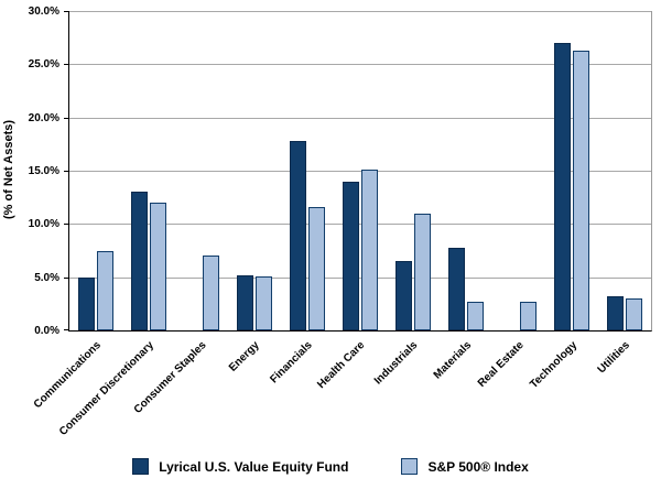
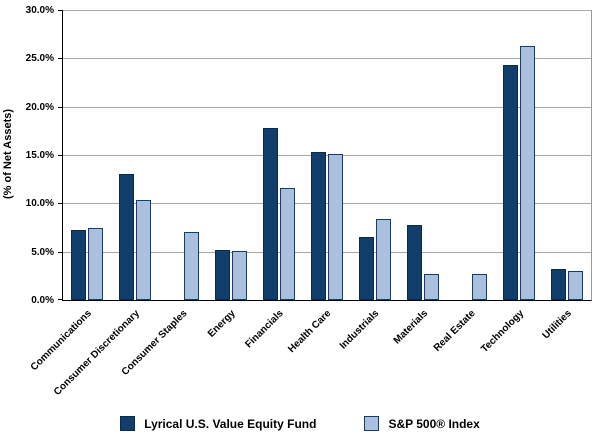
Lyrical U.S. Value Equity Fund/Communications: 5% -> 7%
S&P 500® Index/Consumer Discretionary: 12% -> 10%
Lyrical U.S. Value Equity Fund/Health Care: 14% -> 15%
S&P 500® Index/Industrials: 11% -> 8%
Lyrical U.S. Value Equity Fund/Technology: 27% -> 24%
